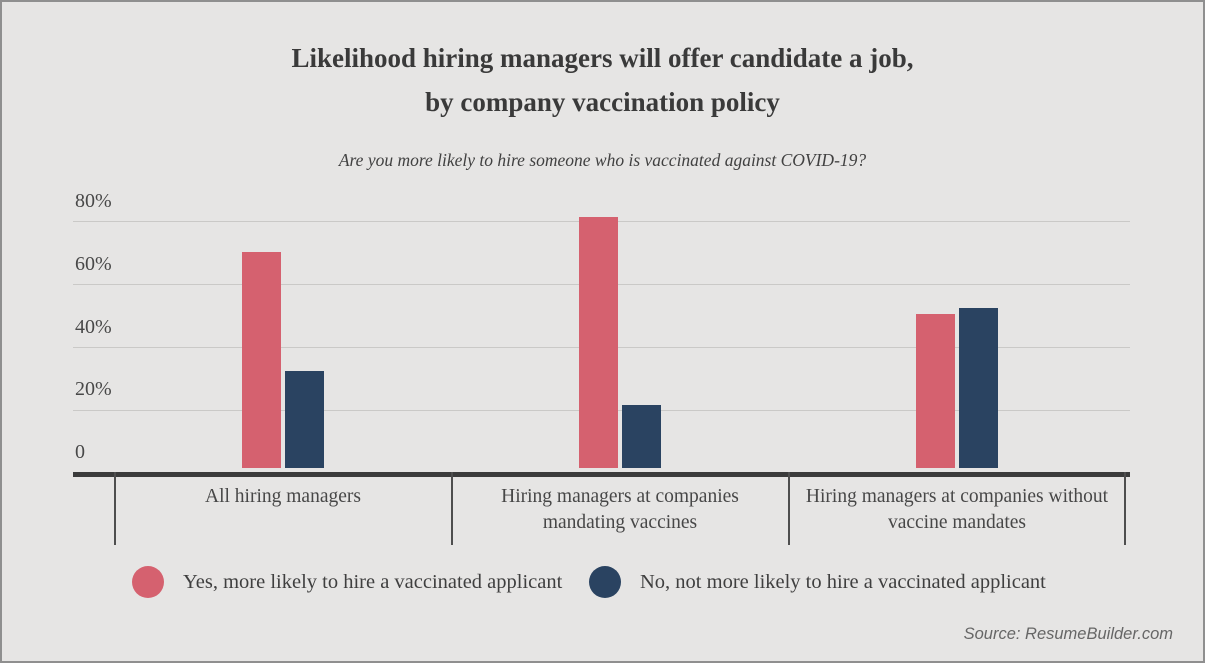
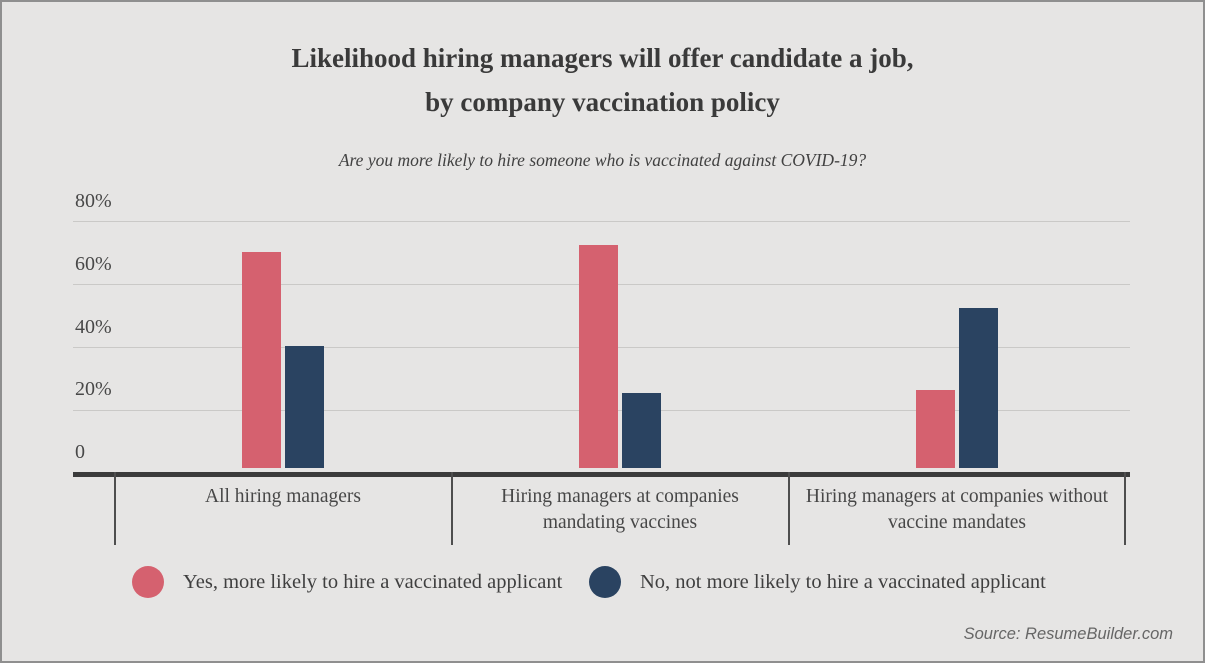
No, not more likely to hire a vaccinated applicant/All hiring managers: 31% -> 39%
Yes, more likely to hire a vaccinated applicant/Hiring managers at companies mandating vaccines: 80% -> 71%
No, not more likely to hire a vaccinated applicant/Hiring managers at companies mandating vaccines: 20% -> 24%
Yes, more likely to hire a vaccinated applicant/Hiring managers at companies without vaccine mandates: 49% -> 25%
